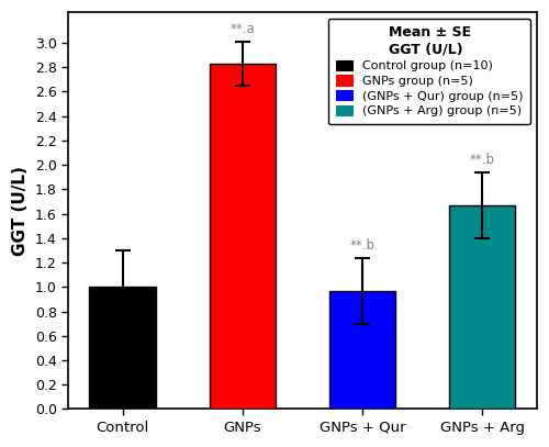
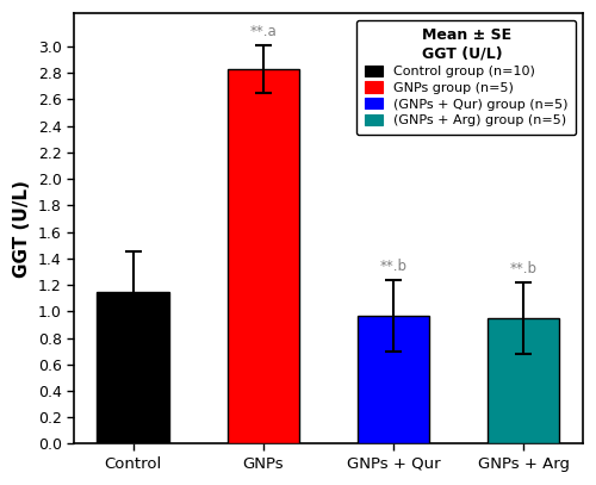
Control: 1.00 -> 1.15
GNPs + Arg: 1.67 -> 0.95
